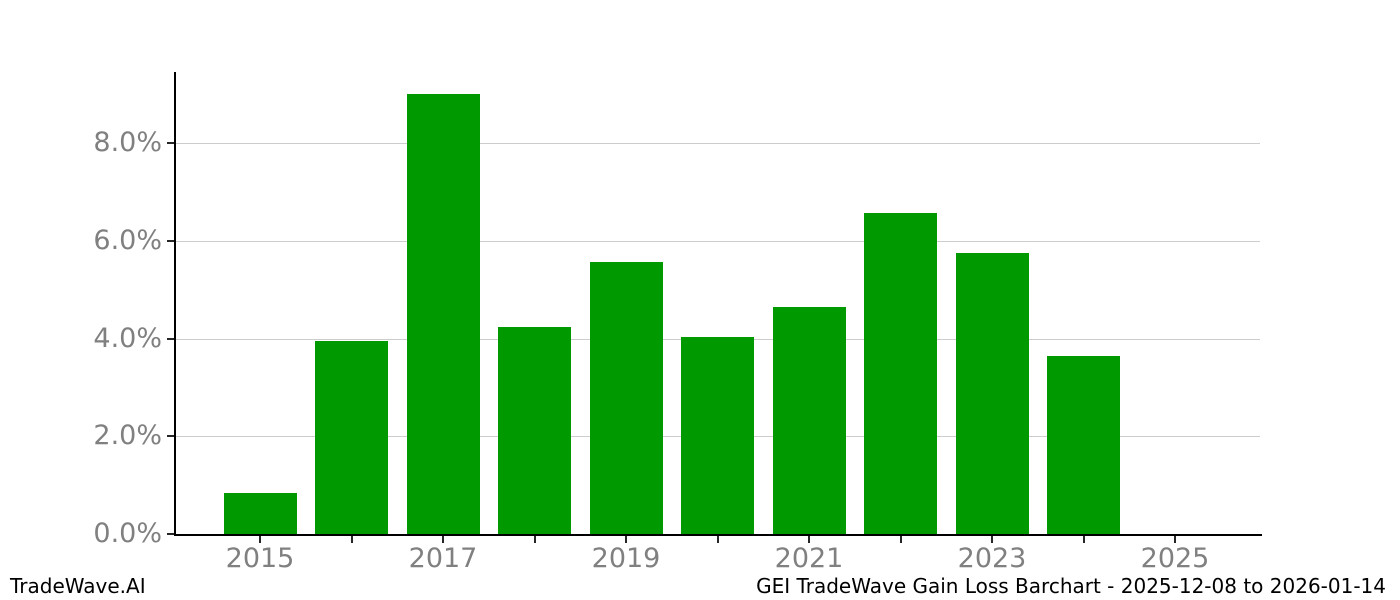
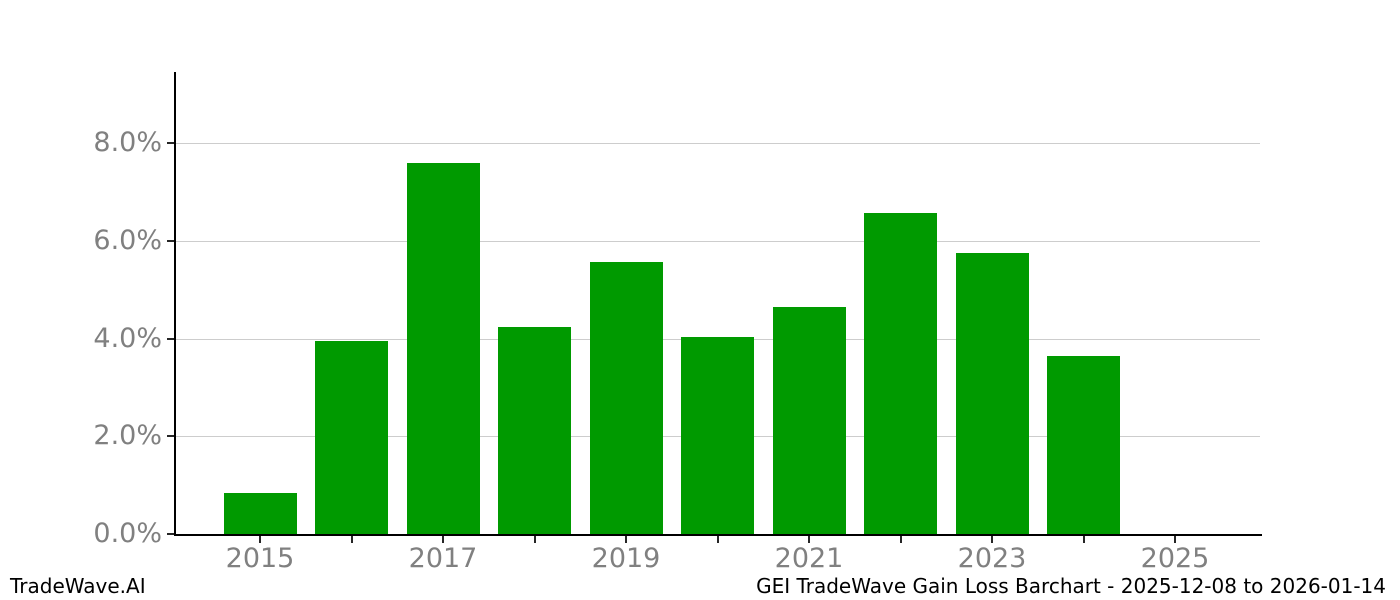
2017: 9.0% -> 7.6%
